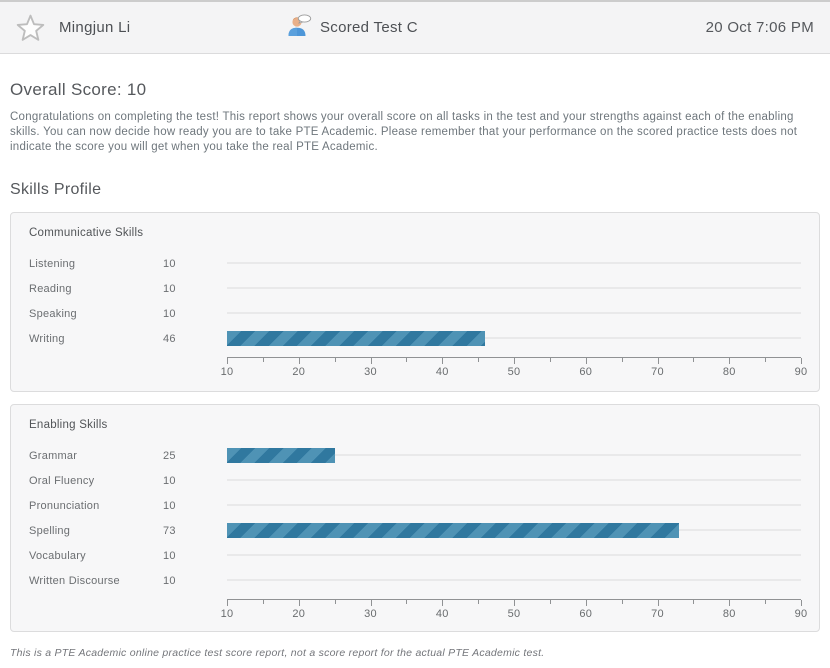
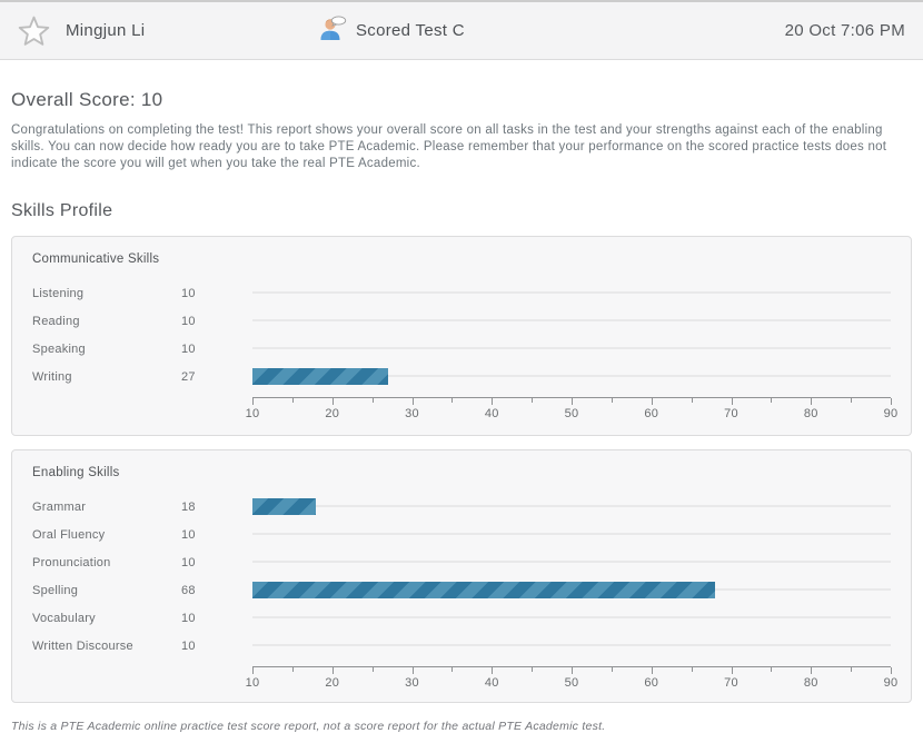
Communicative Skills/Writing: 46 -> 27
Enabling Skills/Grammar: 25 -> 18
Enabling Skills/Spelling: 73 -> 68
